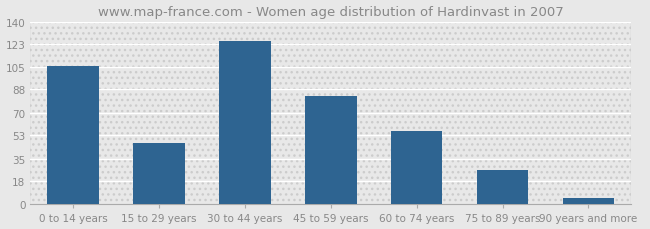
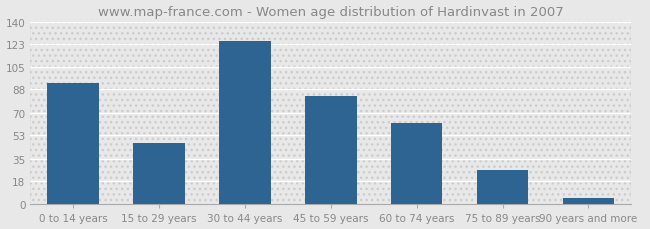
0 to 14 years: 106 -> 93
60 to 74 years: 56 -> 62
